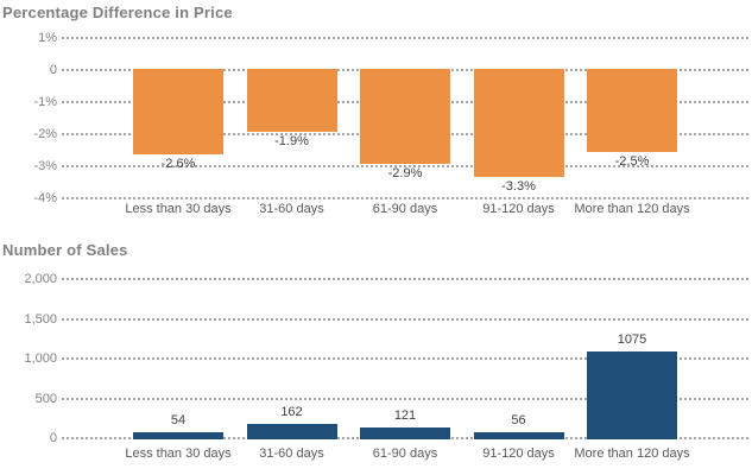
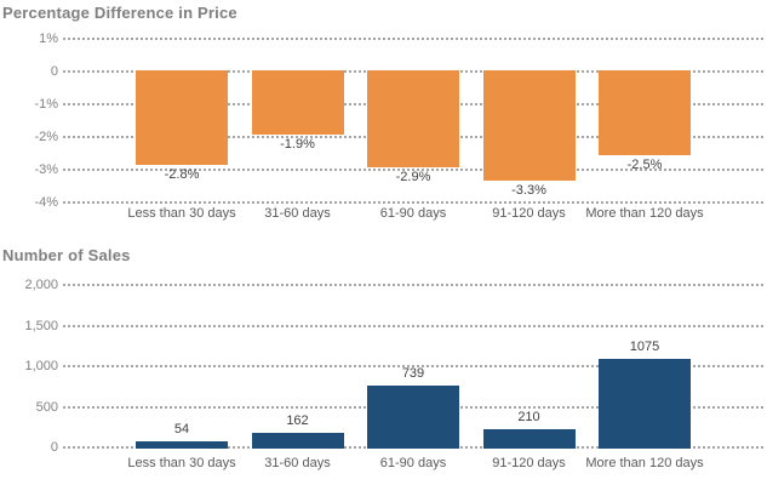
Percentage Difference in Price/Less than 30 days: -2.6% -> -2.8%
Number of Sales/61-90 days: 121 -> 739
Number of Sales/91-120 days: 56 -> 210
